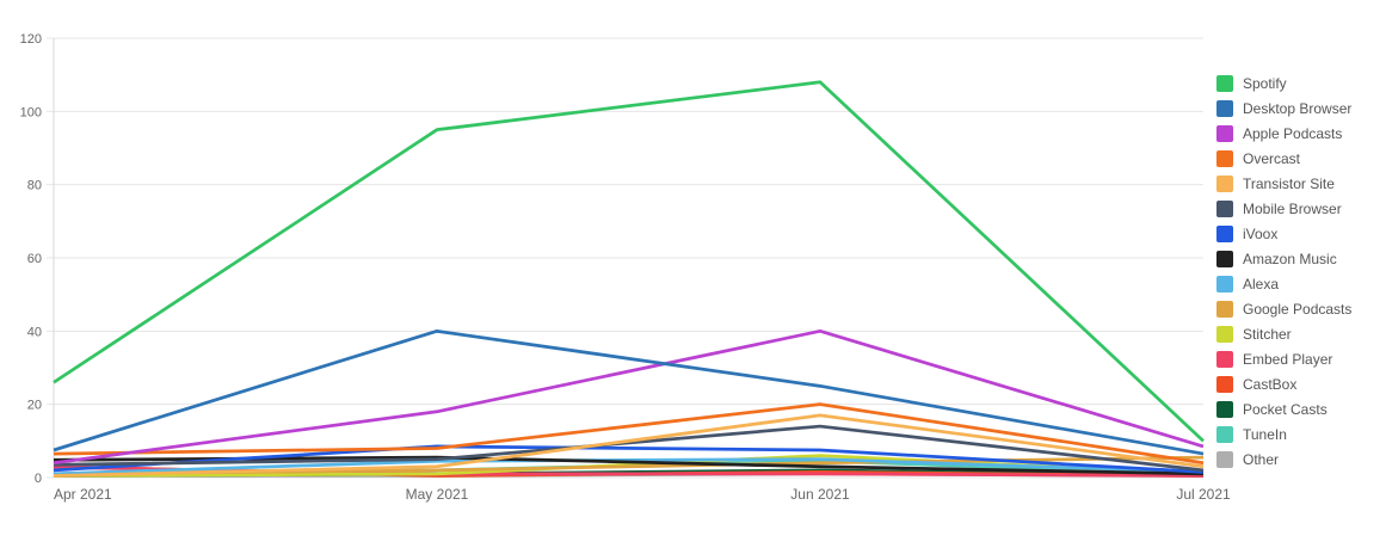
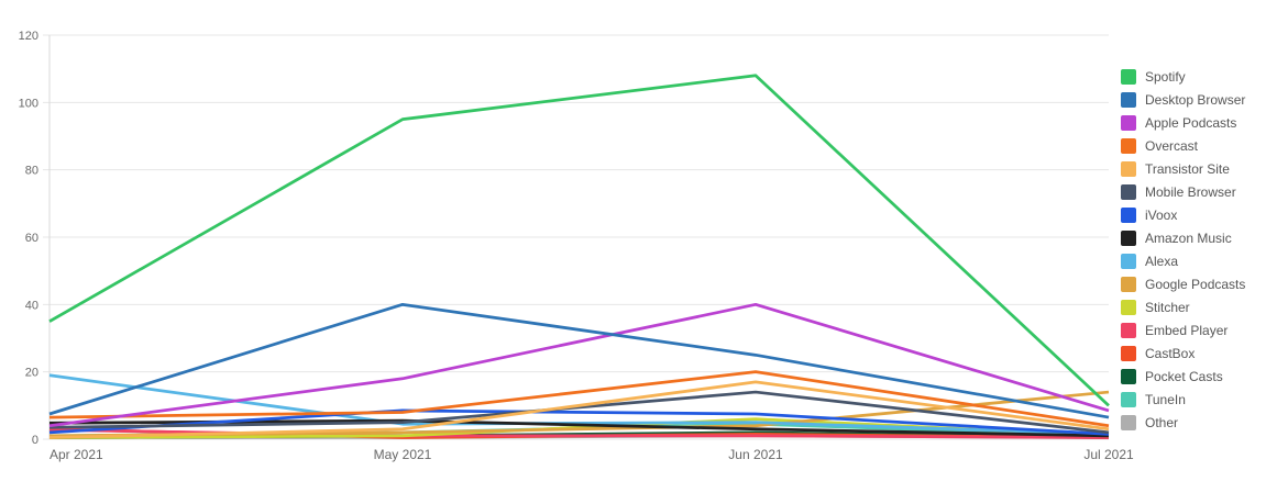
Spotify/Apr 2021: 26 -> 35
Alexa/Apr 2021: 1 -> 19
Google Podcasts/Jul 2021: 6 -> 14
